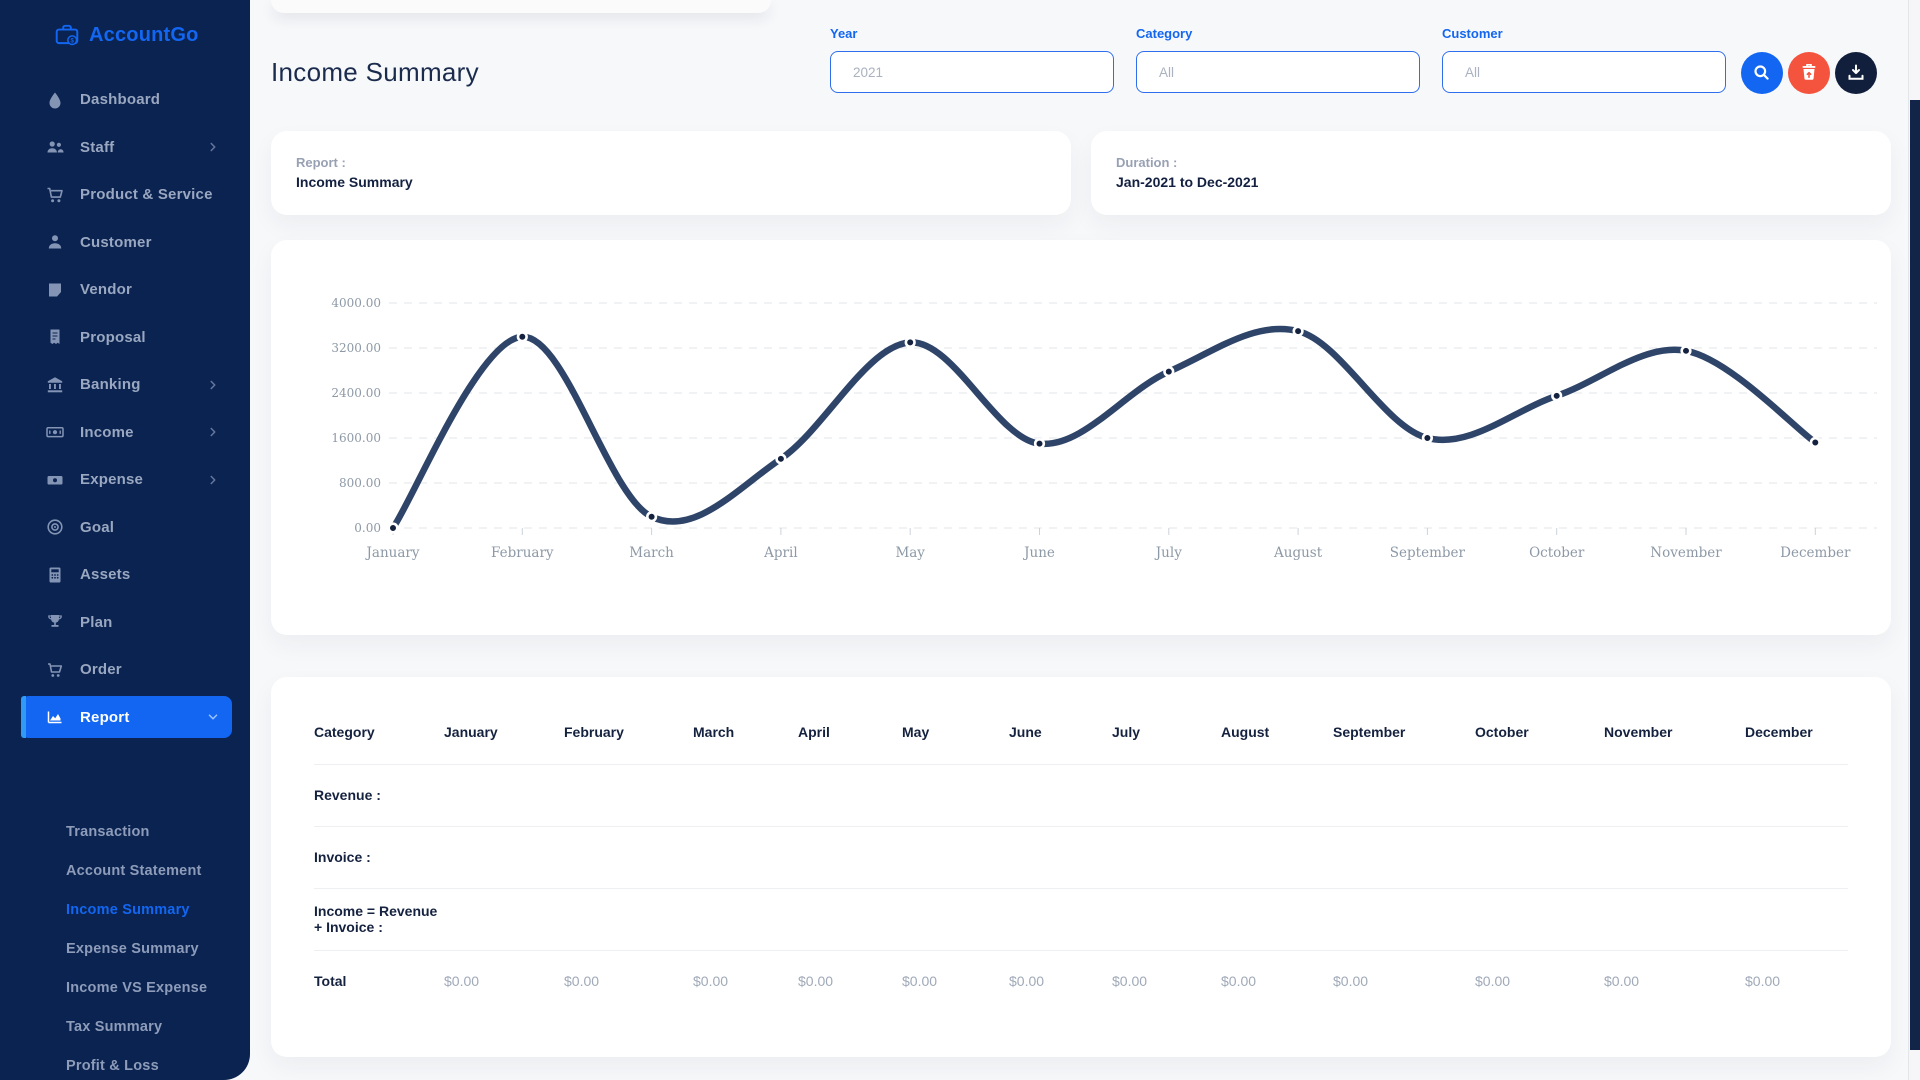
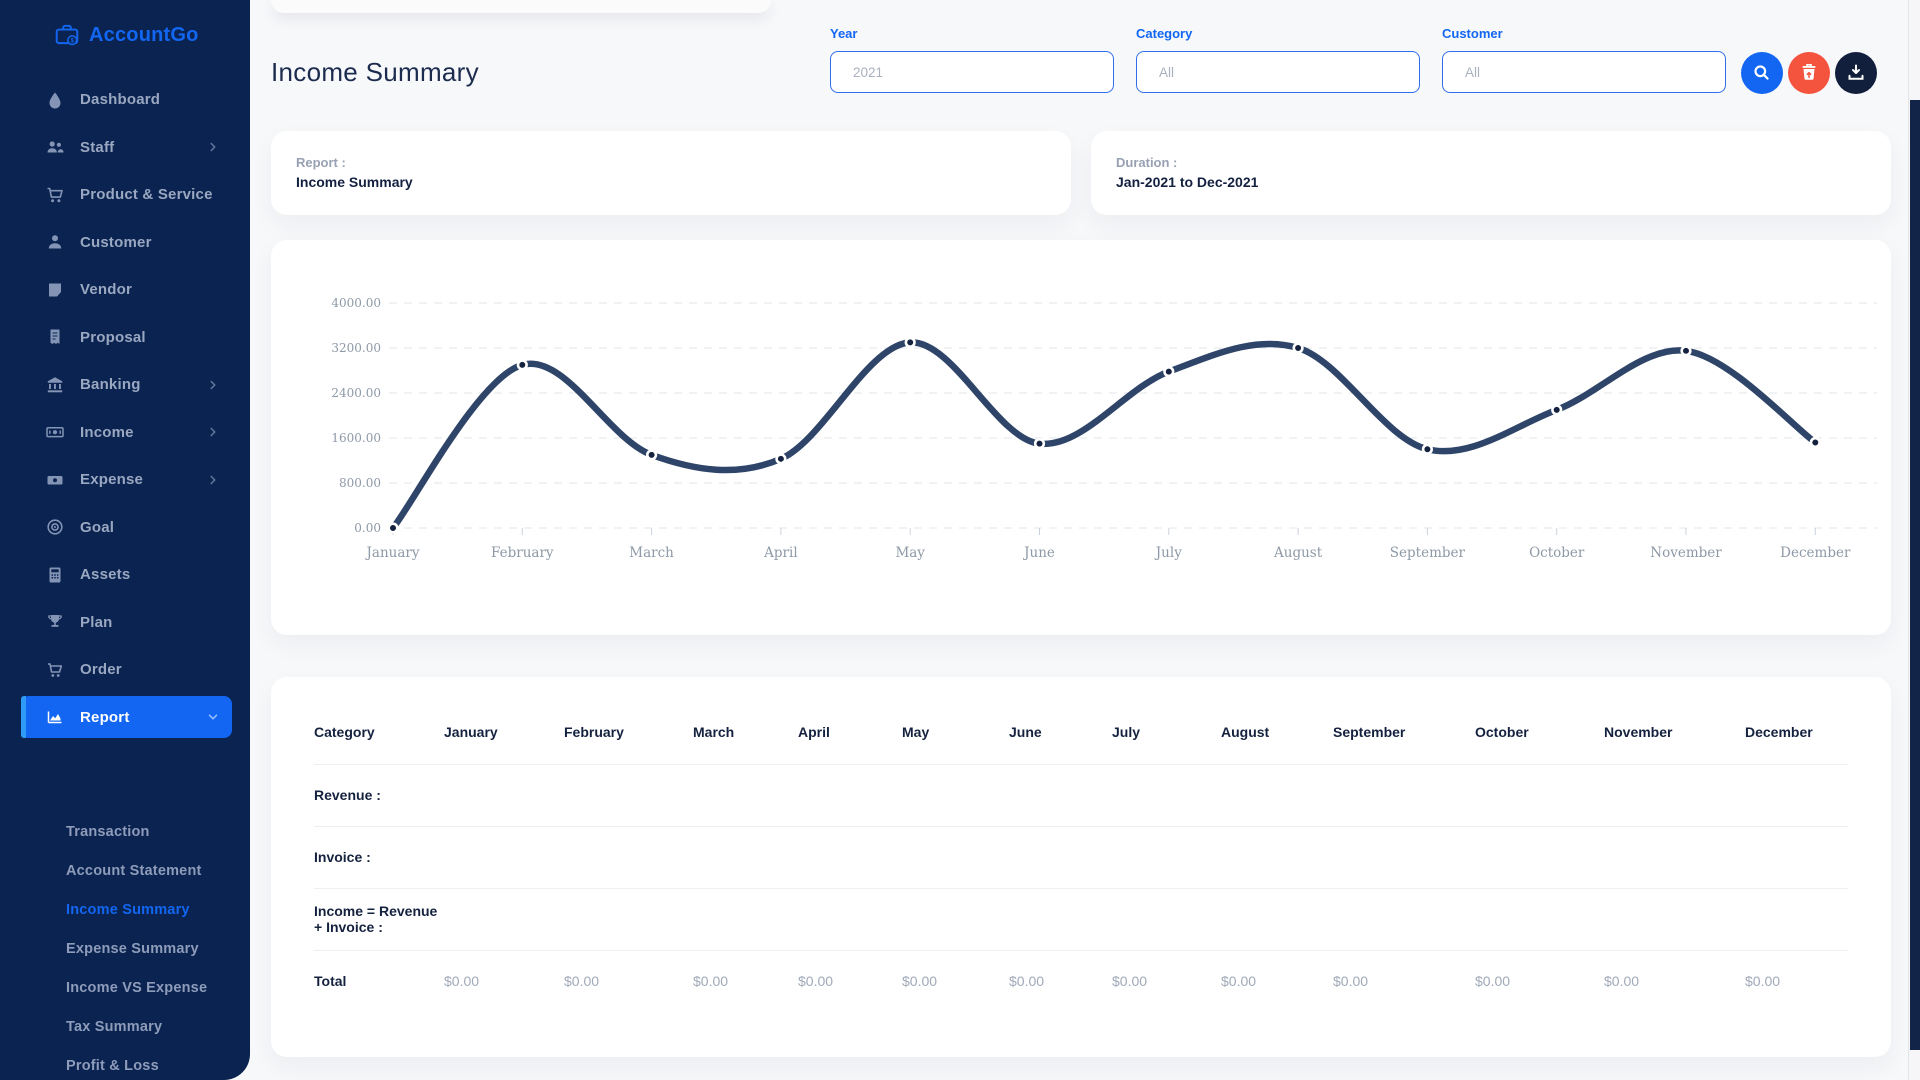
February: 3400 -> 2900
March: 200 -> 1300
August: 3500 -> 3200
September: 1600 -> 1400
October: 2400 -> 2100
